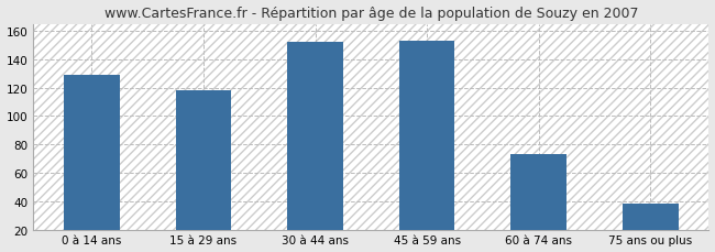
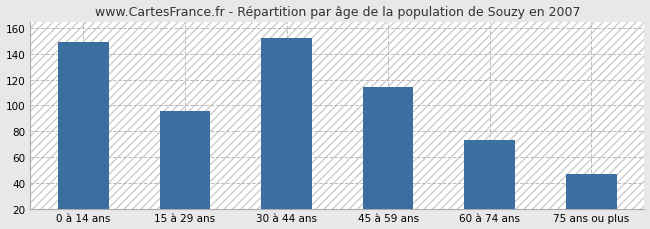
0 à 14 ans: 129 -> 149
15 à 29 ans: 118 -> 96
45 à 59 ans: 153 -> 114
75 ans ou plus: 38 -> 47
